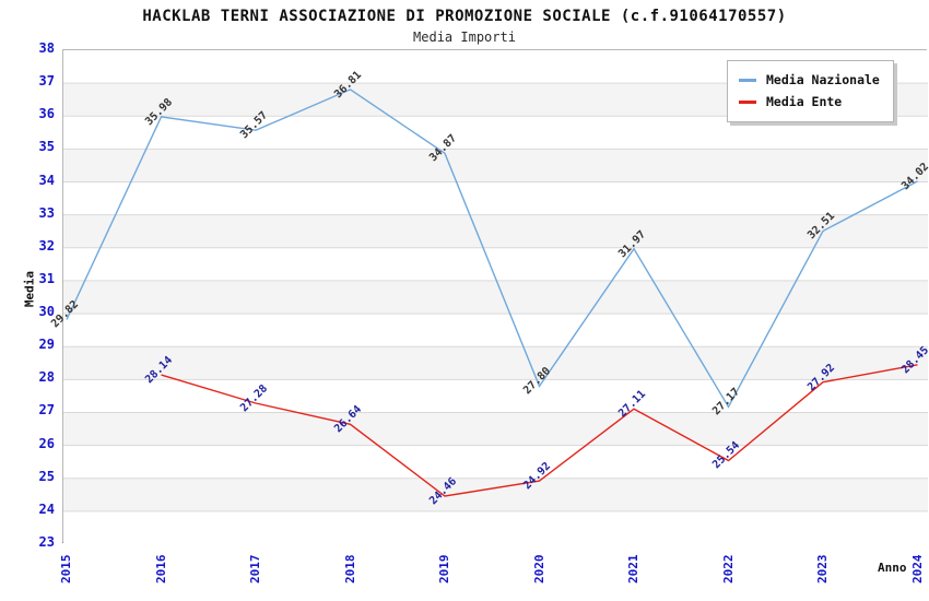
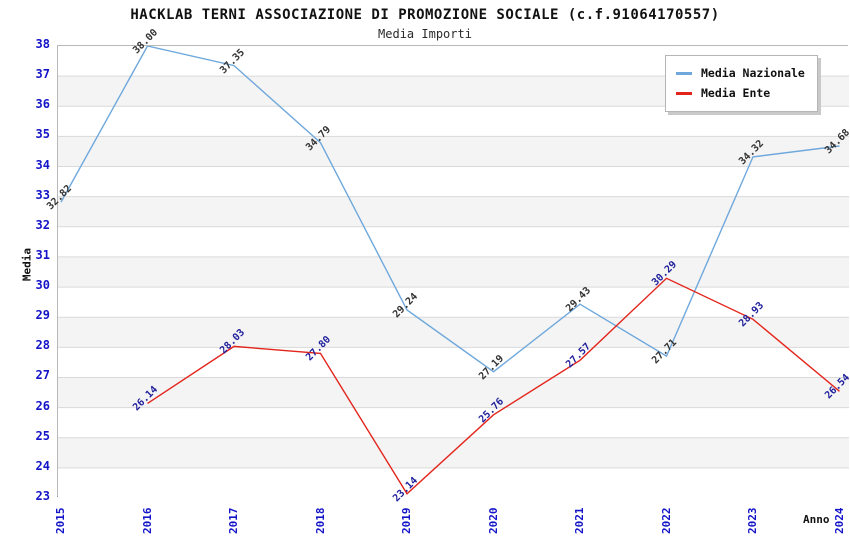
Media Nazionale/2015: 29.82 -> 32.82
Media Nazionale/2016: 35.98 -> 38.00
Media Ente/2016: 28.14 -> 26.14
Media Nazionale/2017: 35.57 -> 37.35
Media Ente/2017: 27.28 -> 28.03
Media Nazionale/2018: 36.81 -> 34.79
Media Ente/2018: 26.64 -> 27.80
Media Nazionale/2019: 34.87 -> 29.24
Media Ente/2019: 24.46 -> 23.14
Media Nazionale/2020: 27.80 -> 27.19
Media Ente/2020: 24.92 -> 25.76
Media Nazionale/2021: 31.97 -> 29.43
Media Ente/2021: 27.11 -> 27.57
Media Nazionale/2022: 27.17 -> 27.71
Media Ente/2022: 25.54 -> 30.29
Media Nazionale/2023: 32.51 -> 34.32
Media Ente/2023: 27.92 -> 28.93
Media Nazionale/2024: 34.02 -> 34.68
Media Ente/2024: 28.45 -> 26.54
